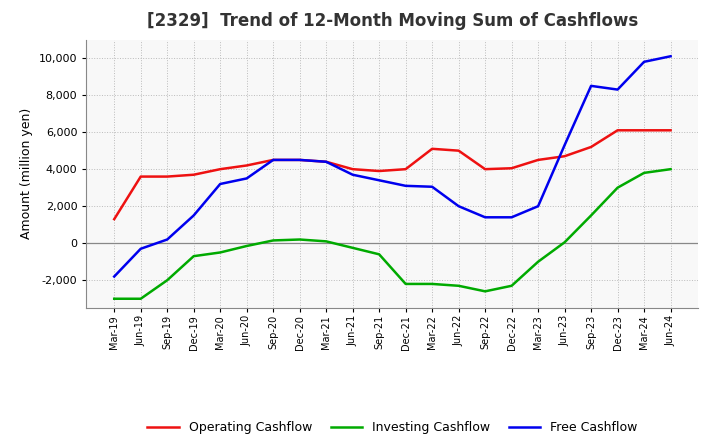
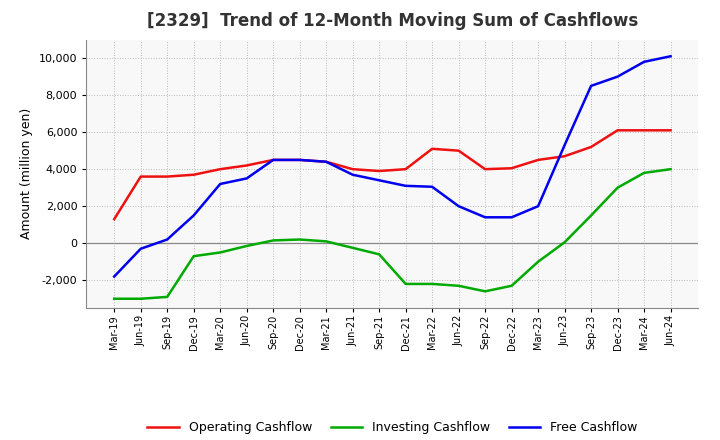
Investing Cashflow/Sep-19: -2,000 -> -2,900
Free Cashflow/Dec-23: 8,300 -> 9,000
